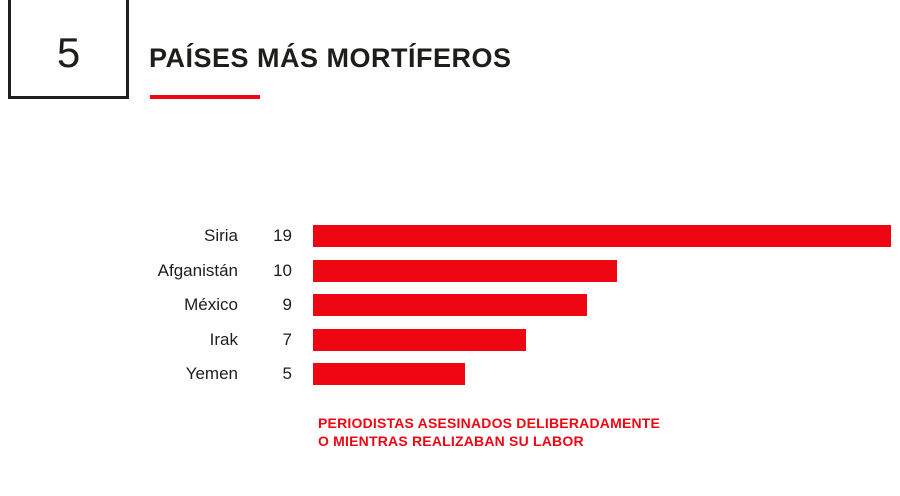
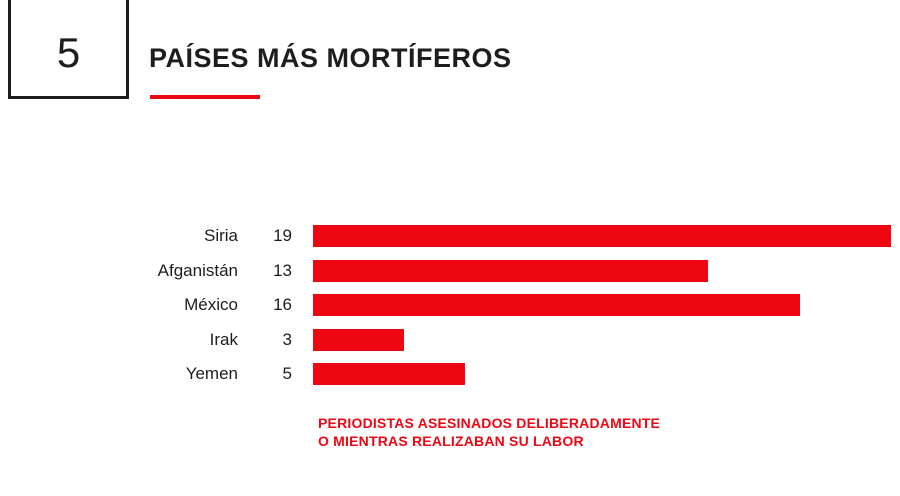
Afganistán: 10 -> 13
México: 9 -> 16
Irak: 7 -> 3
